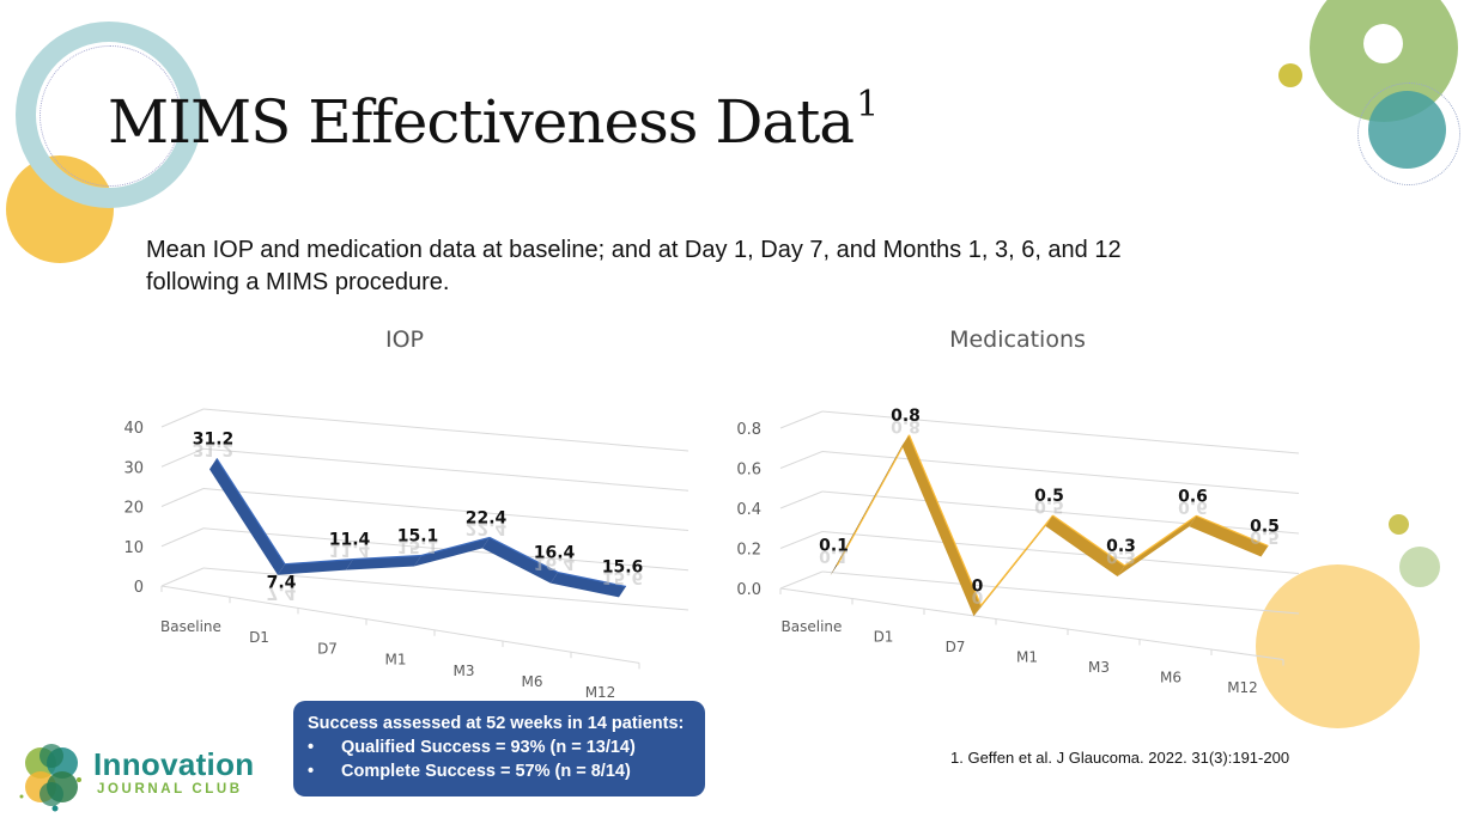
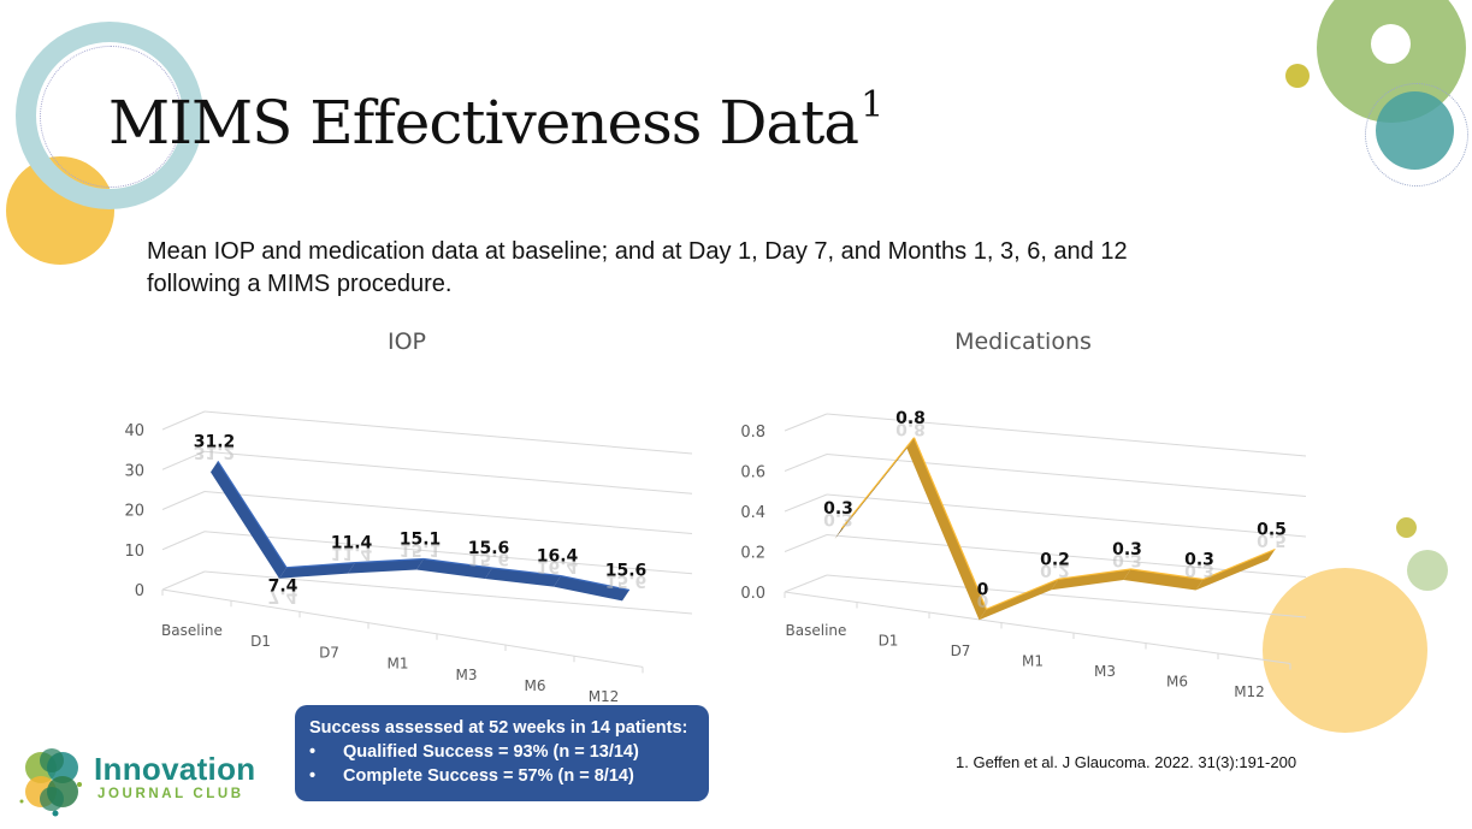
IOP/M3: 22.4 -> 15.6
Medications/Baseline: 0.1 -> 0.3
Medications/M1: 0.5 -> 0.2
Medications/M6: 0.6 -> 0.3
